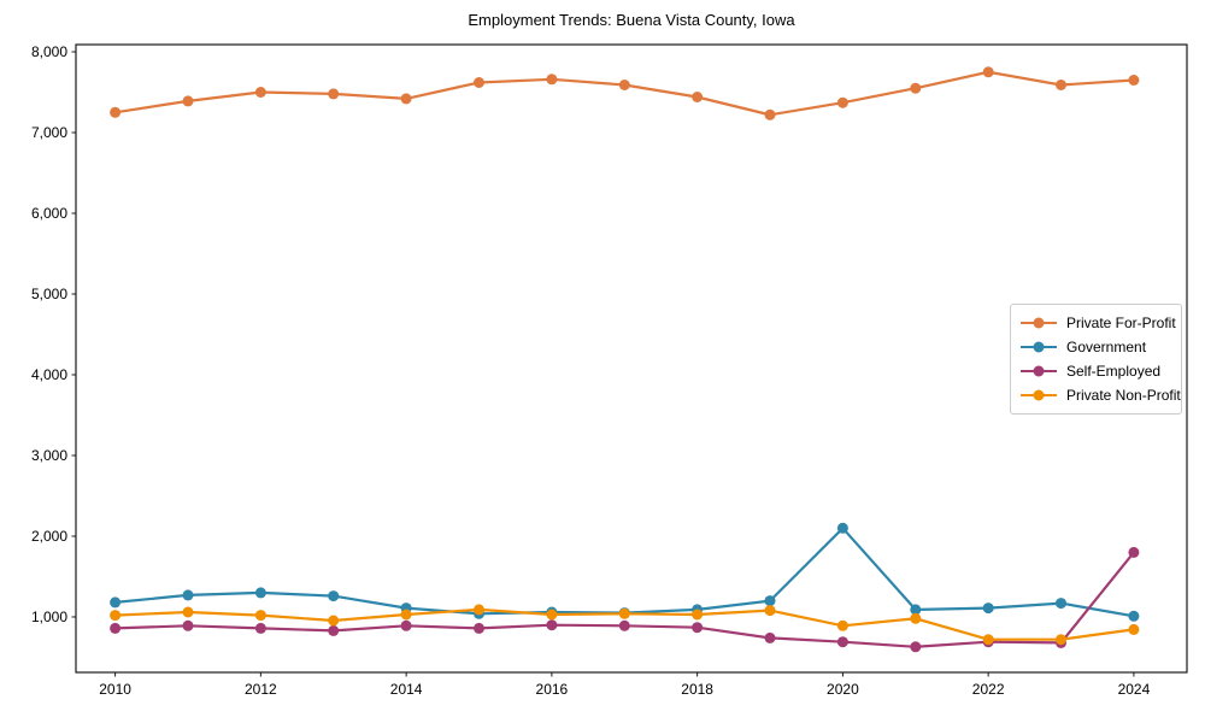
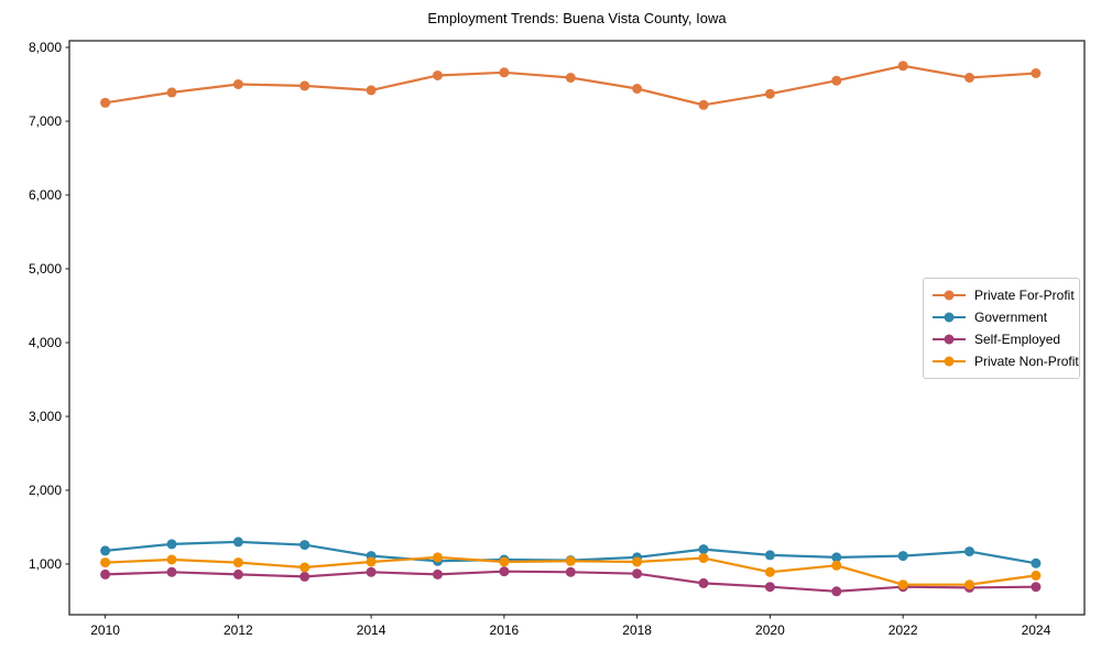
Government/2020: 2100 -> 1100
Self-Employed/2024: 1800 -> 700
